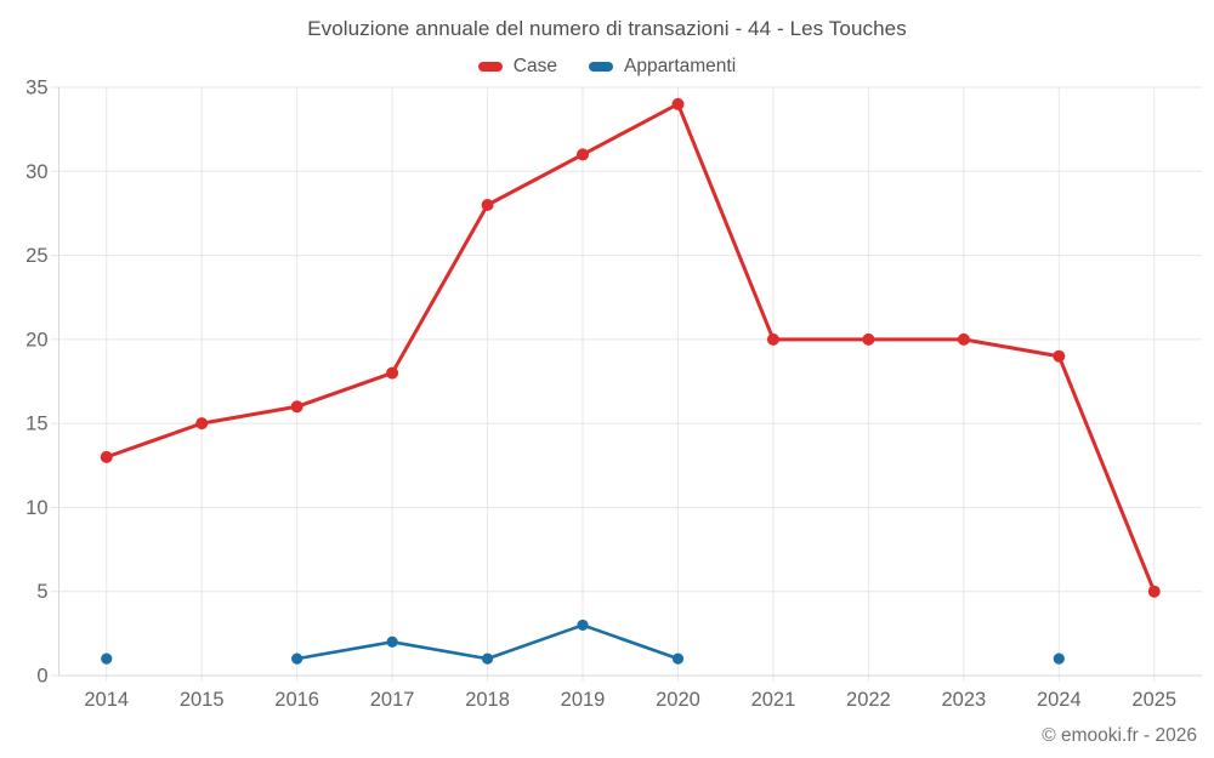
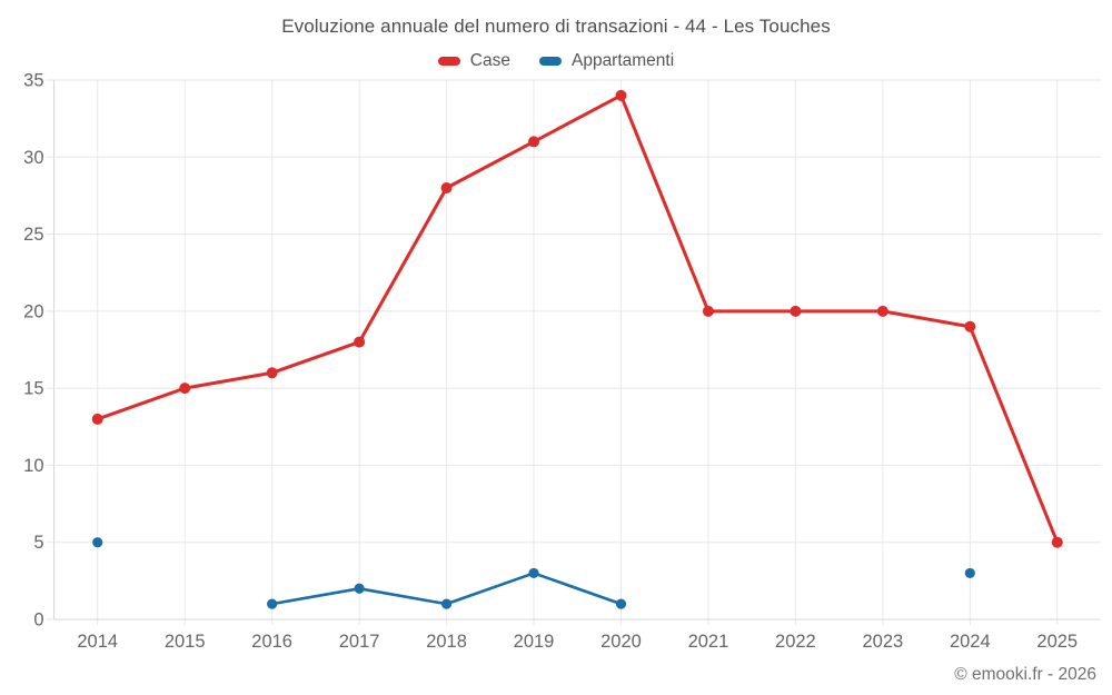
Appartamenti/2014: 1 -> 5
Appartamenti/2024: 1 -> 3
